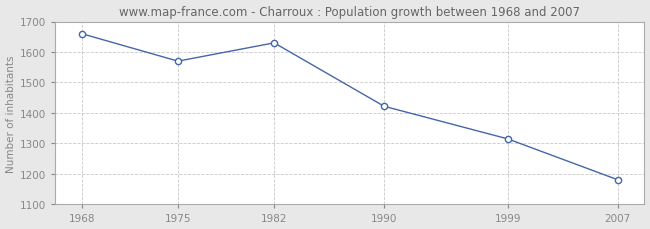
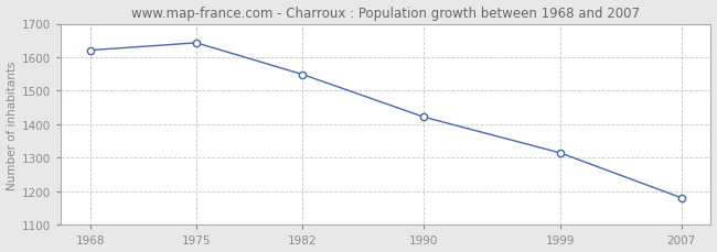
1968: 1660 -> 1621
1975: 1570 -> 1643
1982: 1630 -> 1549
